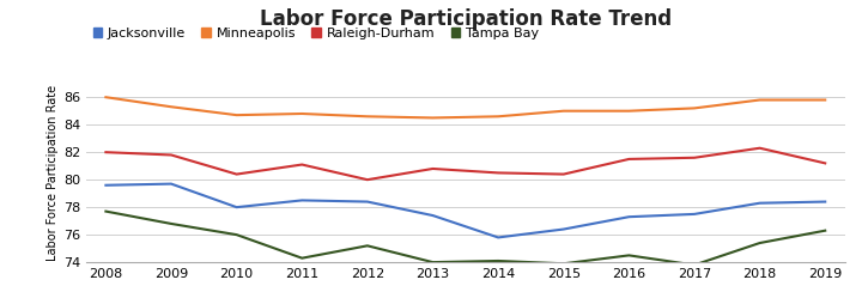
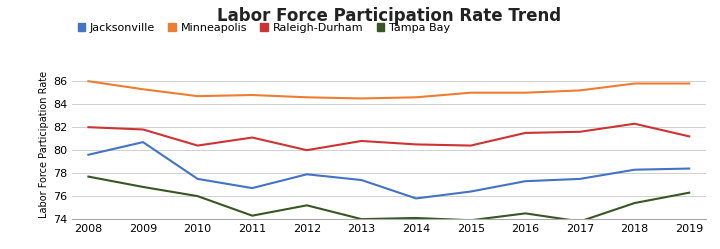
Jacksonville/2009: 79.7 -> 80.7
Jacksonville/2010: 78.0 -> 77.5
Jacksonville/2011: 78.5 -> 76.7
Jacksonville/2012: 78.4 -> 77.9
